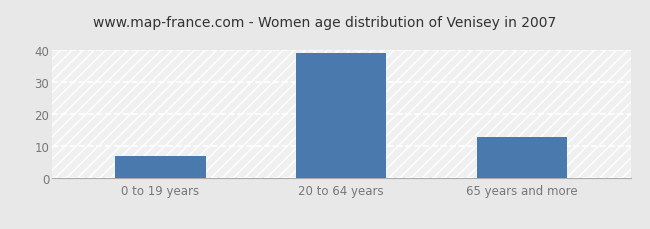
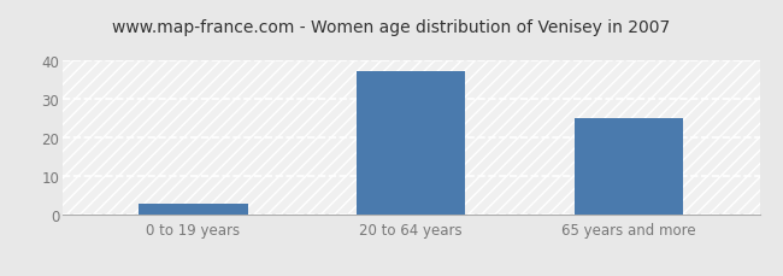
0 to 19 years: 7 -> 3
20 to 64 years: 39 -> 37
65 years and more: 13 -> 25
